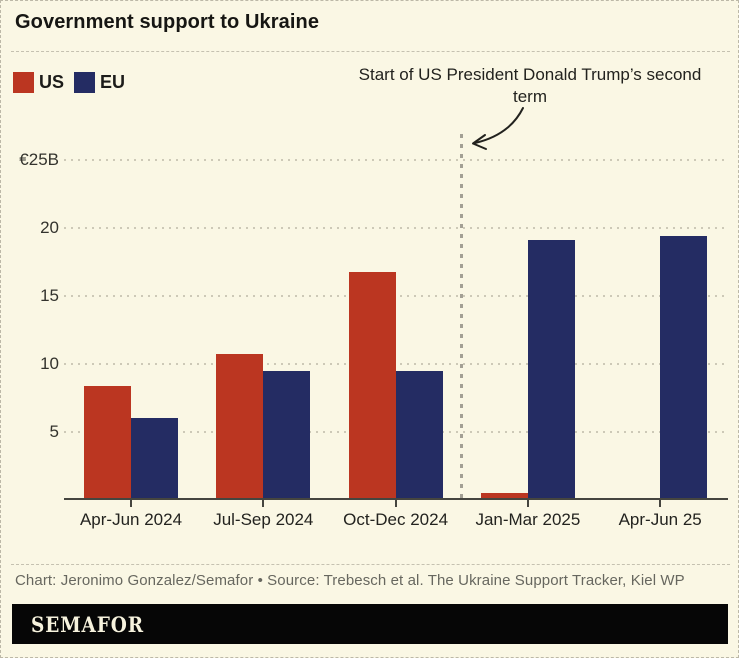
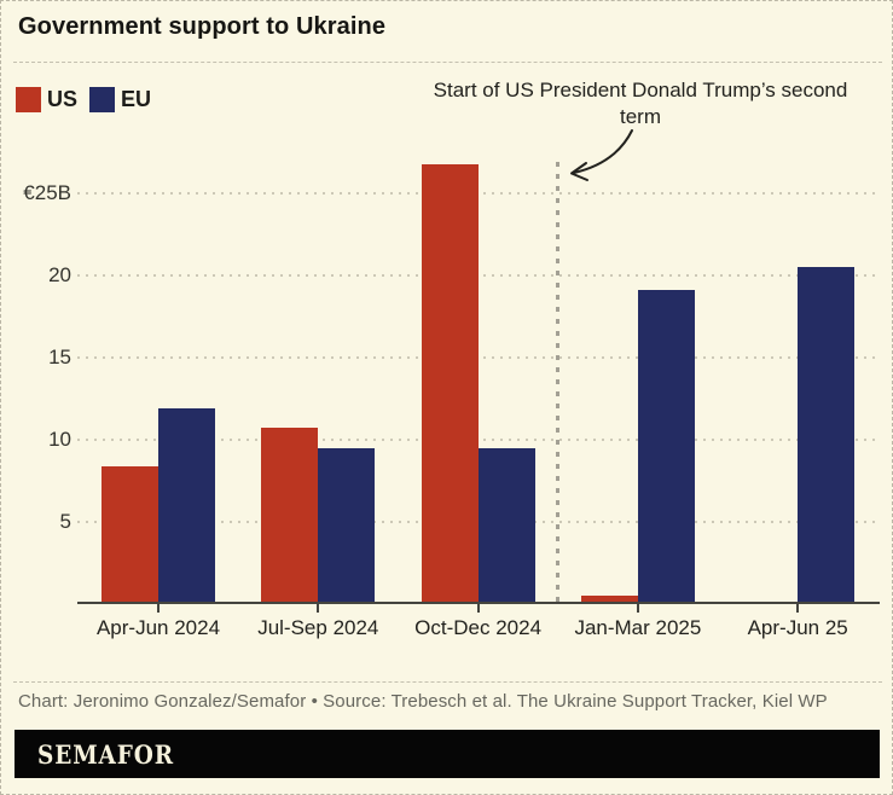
EU/Apr-Jun 2024: €6.0B -> €11.9B
US/Oct-Dec 2024: €16.8B -> €26.8B
EU/Apr-Jun 25: €19.4B -> €20.5B
